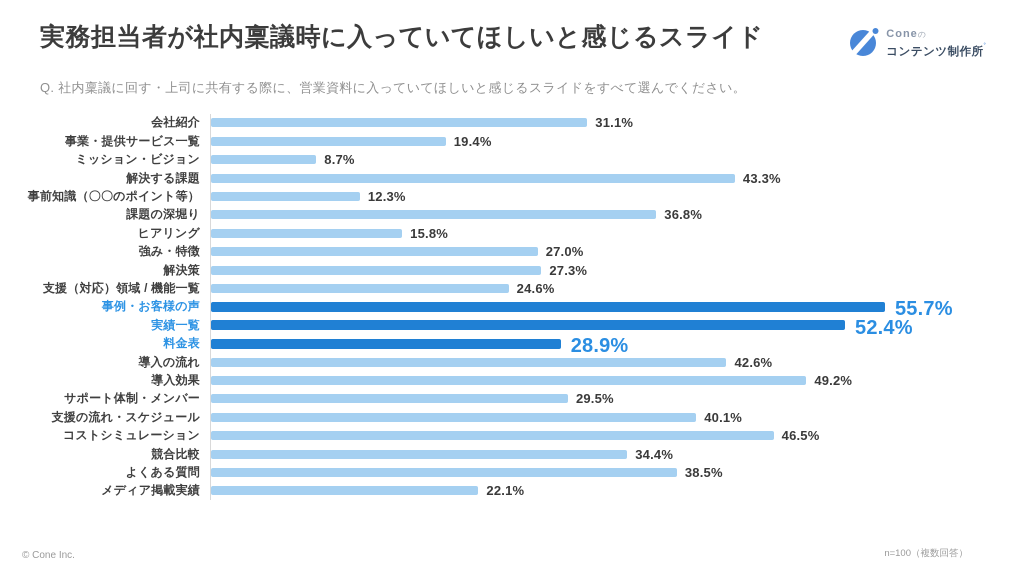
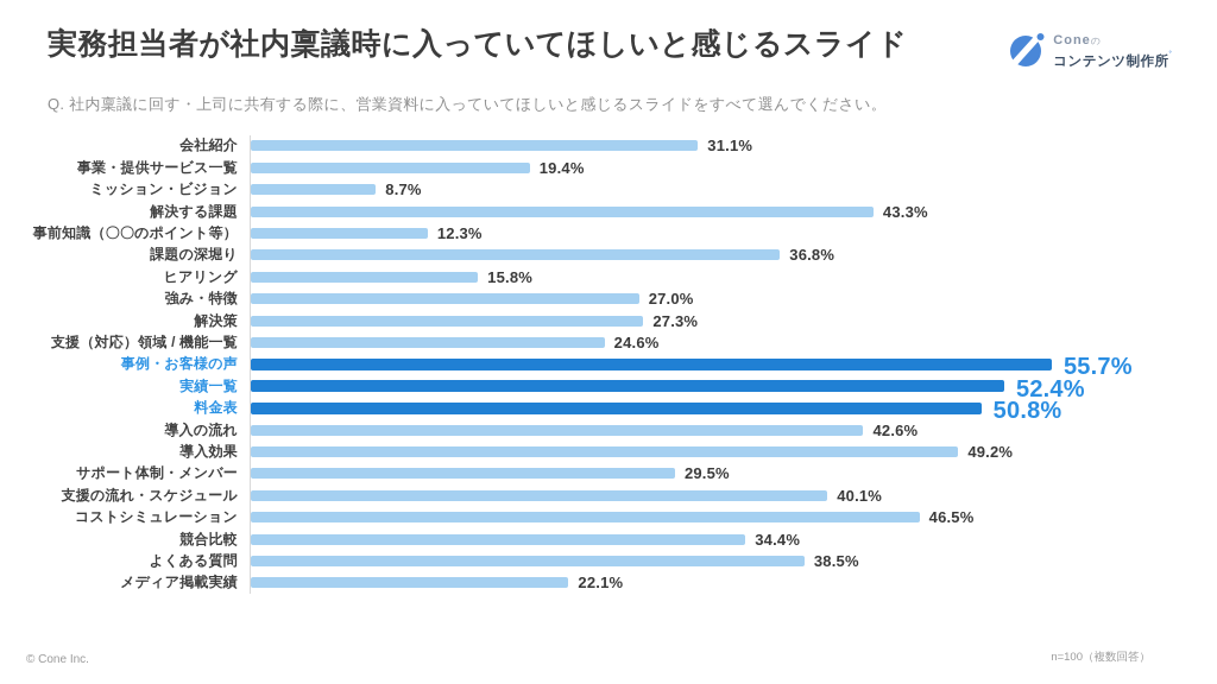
料金表: 28.9% -> 50.8%
